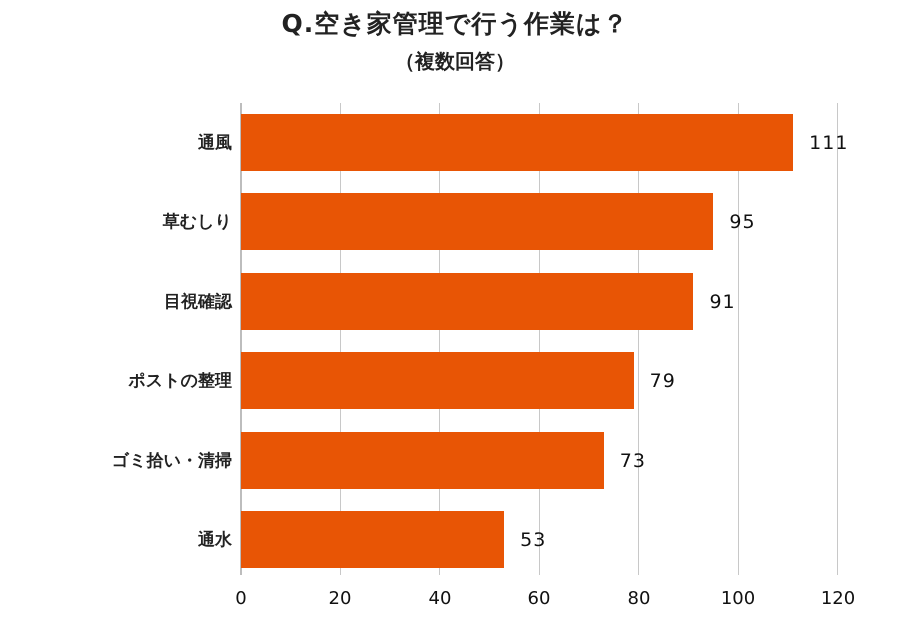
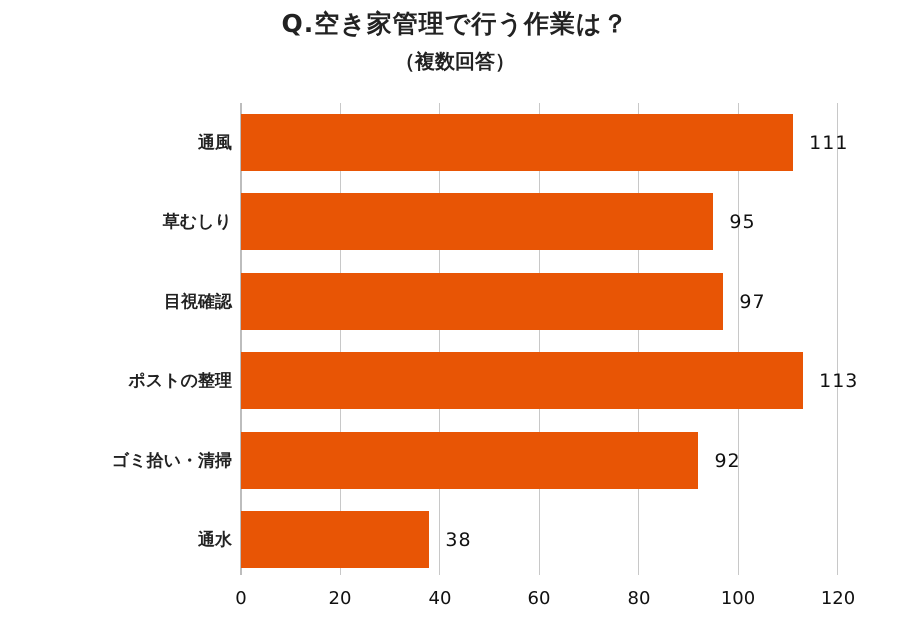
目視確認: 91 -> 97
ポストの整理: 79 -> 113
ゴミ拾い・清掃: 73 -> 92
通水: 53 -> 38
